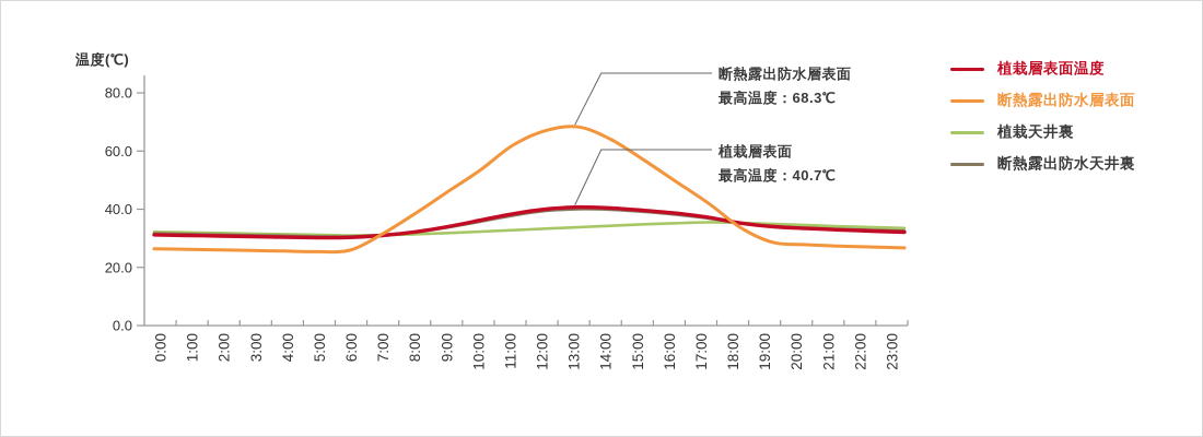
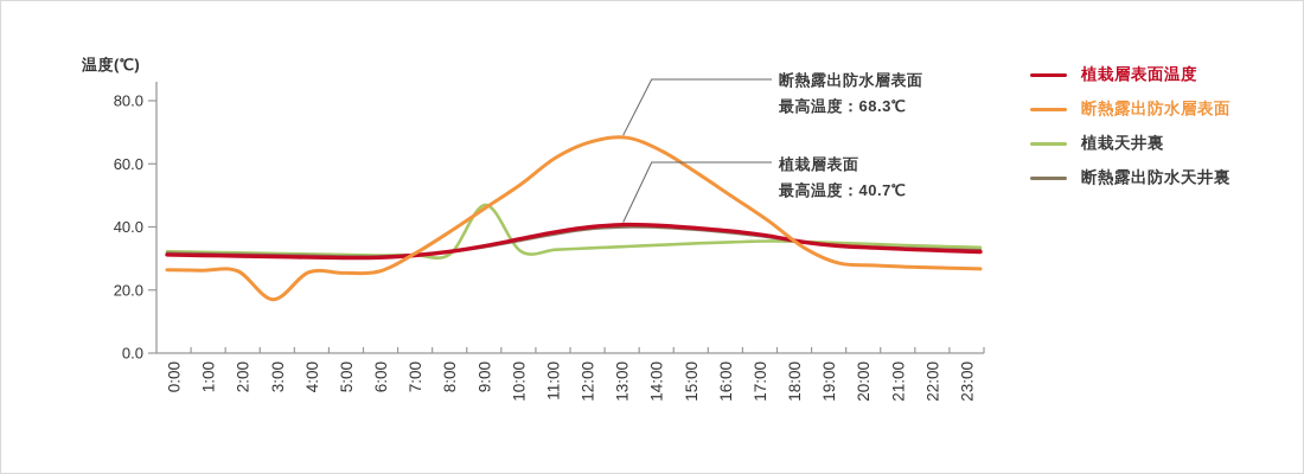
断熱露出防水層表面/3:00: 26 -> 17
植栽天井裏/9:00: 32 -> 47
